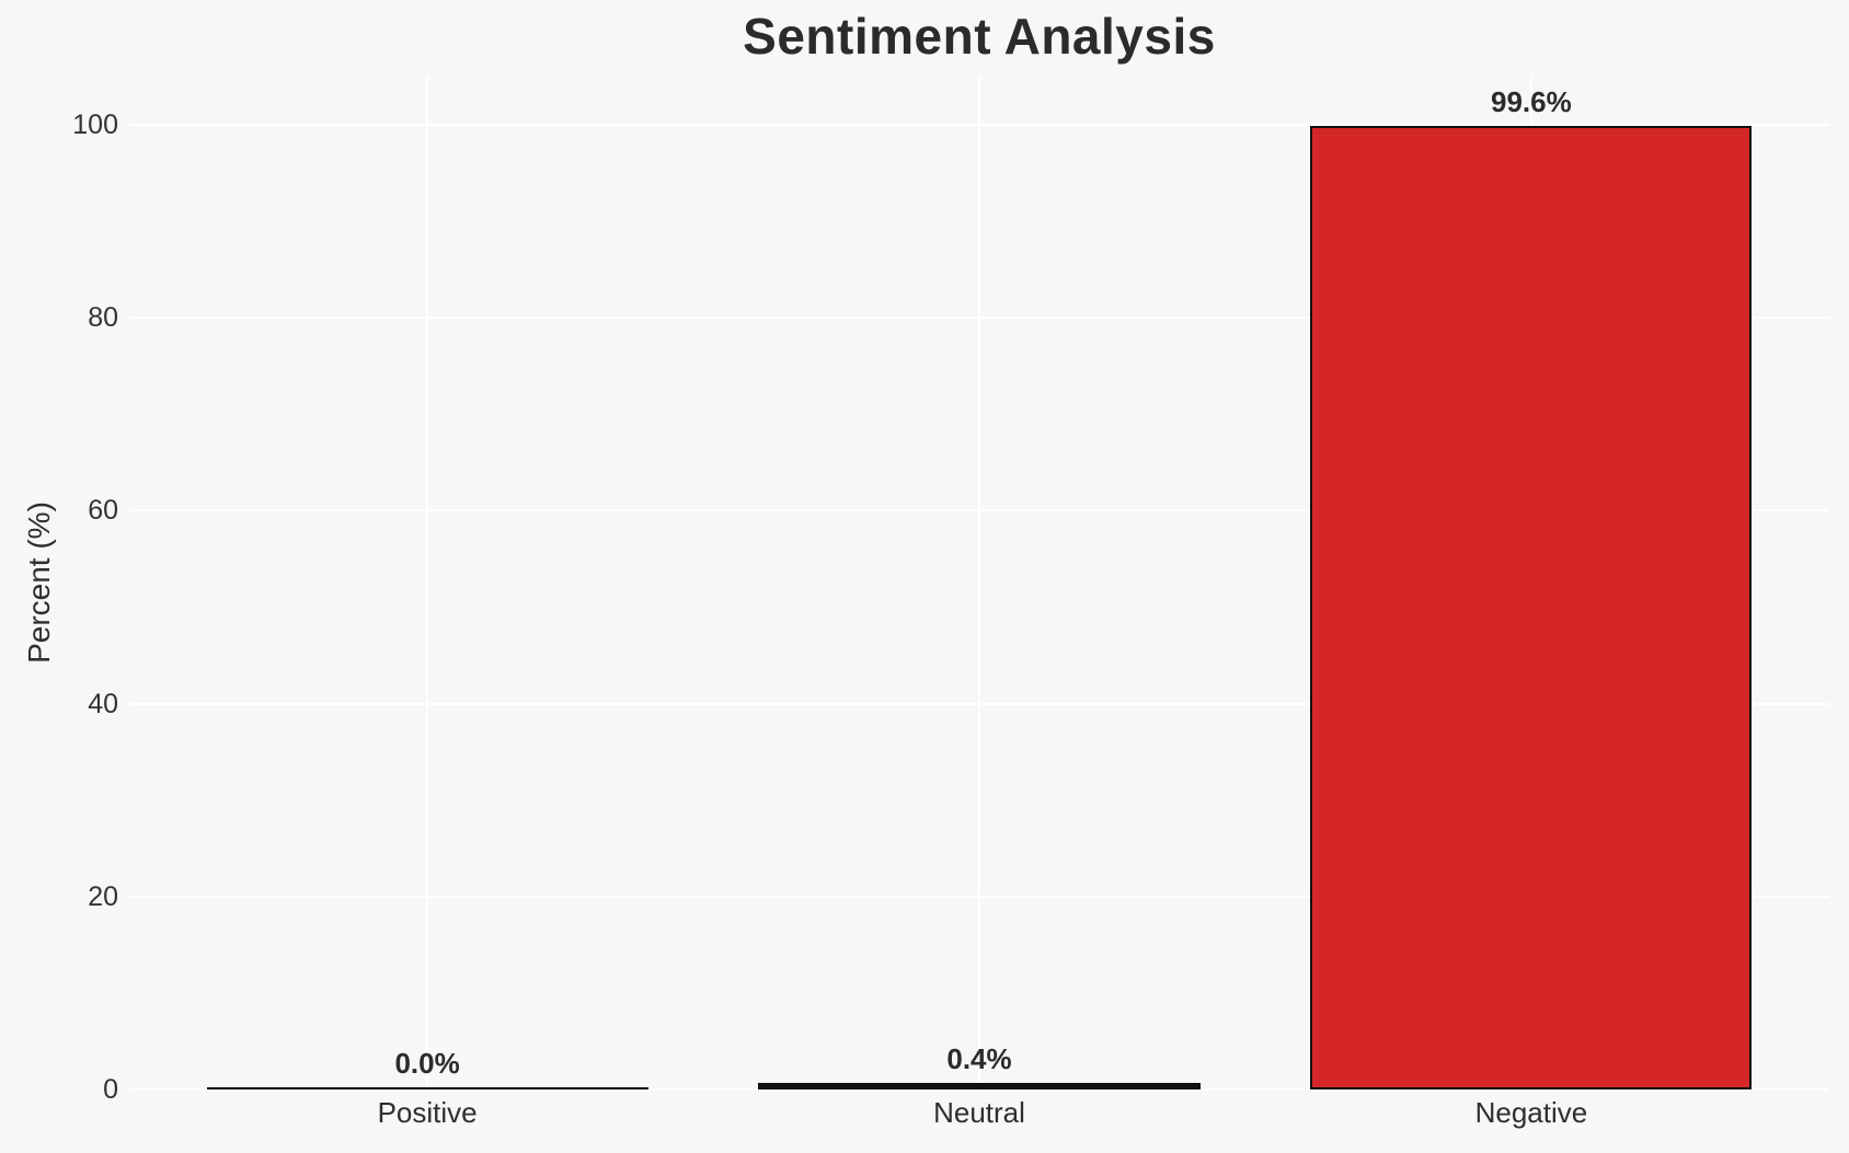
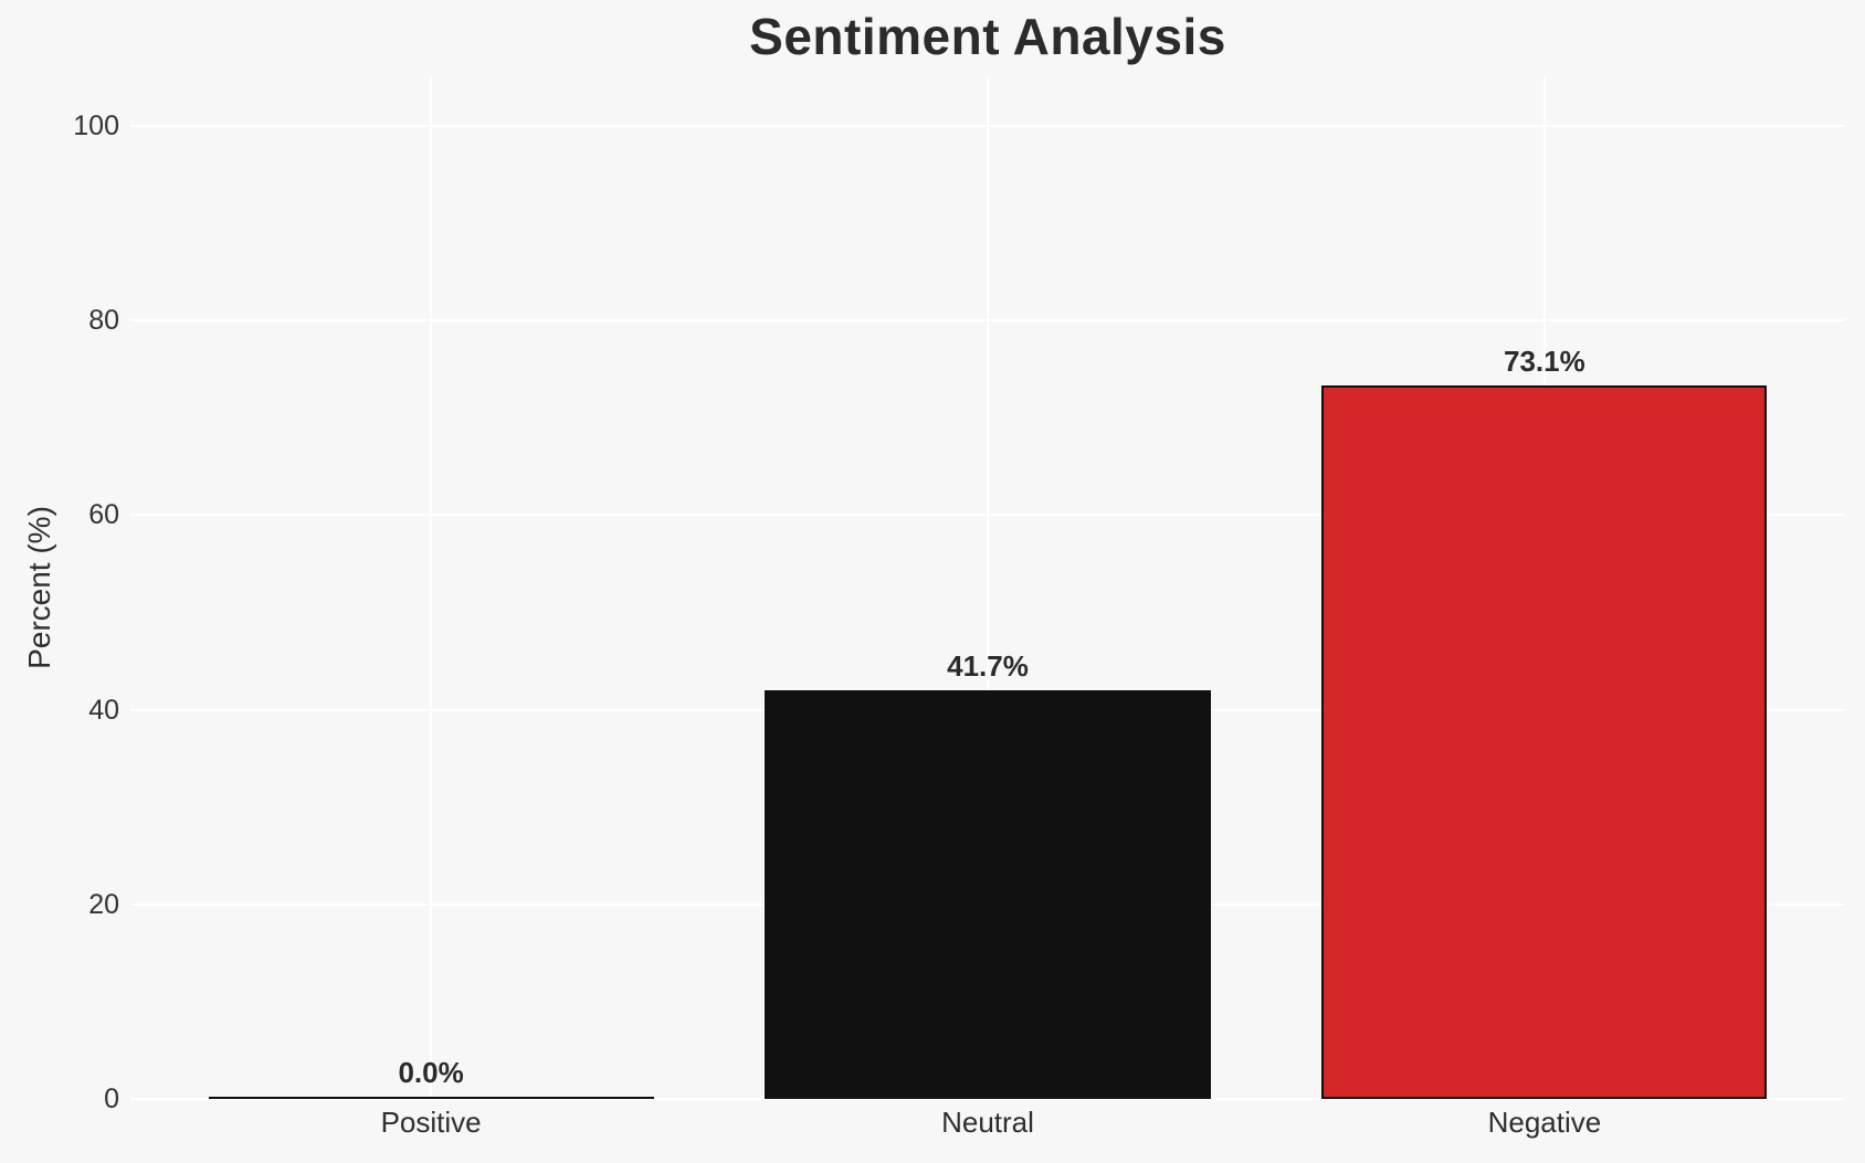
Neutral: 0.4% -> 41.7%
Negative: 99.6% -> 73.1%
